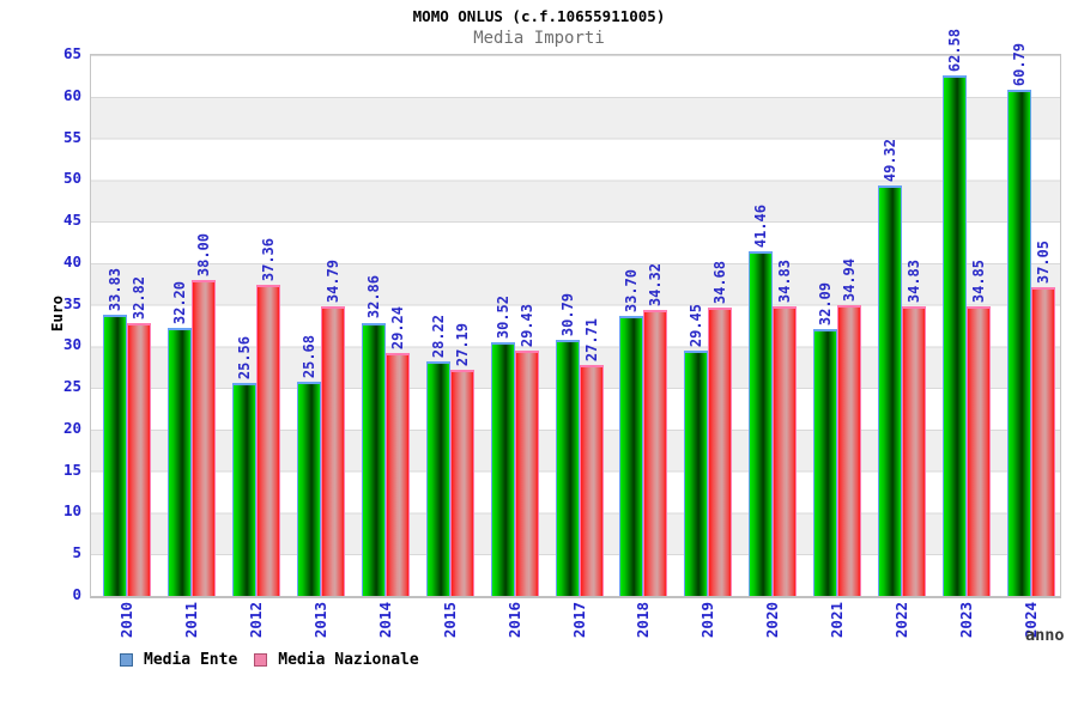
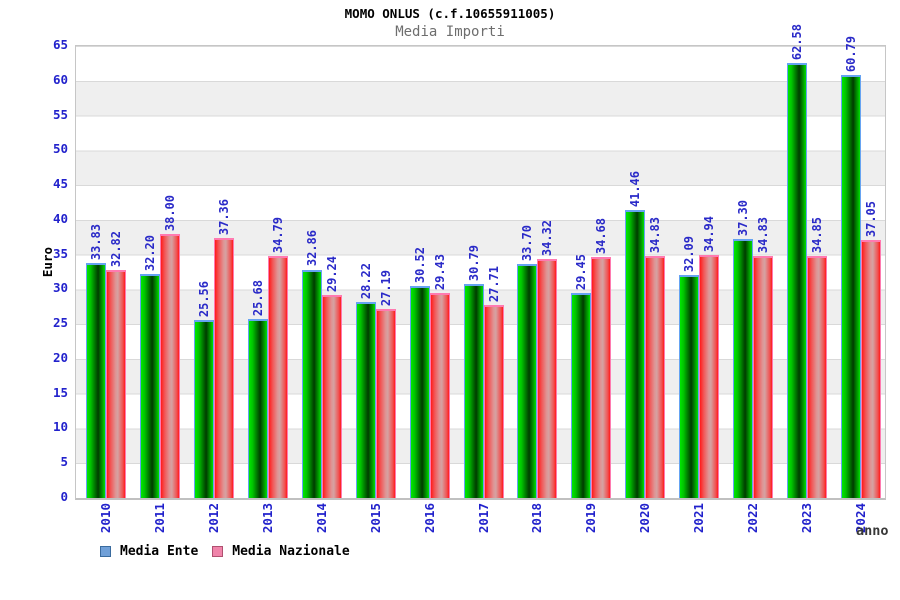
Media Ente/2022: 49.32 -> 37.30
